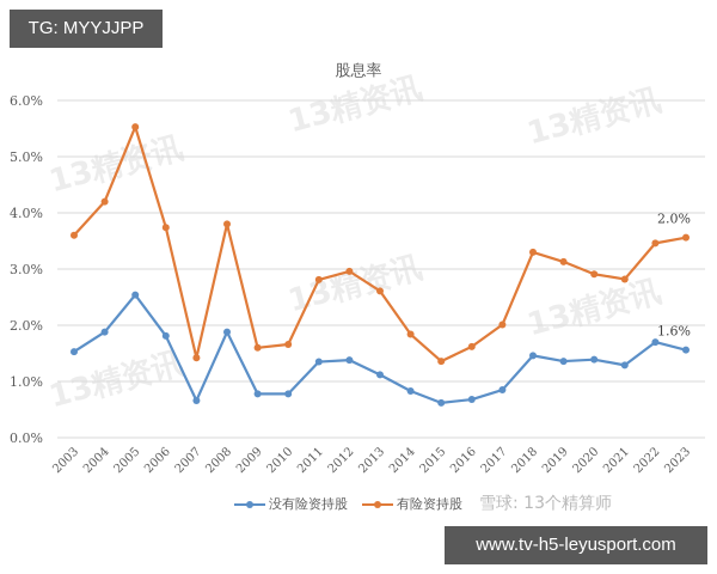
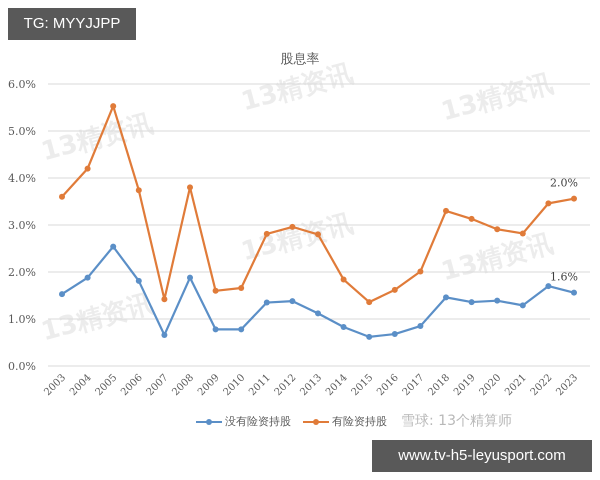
有险资持股/2013: 2.6% -> 2.8%
